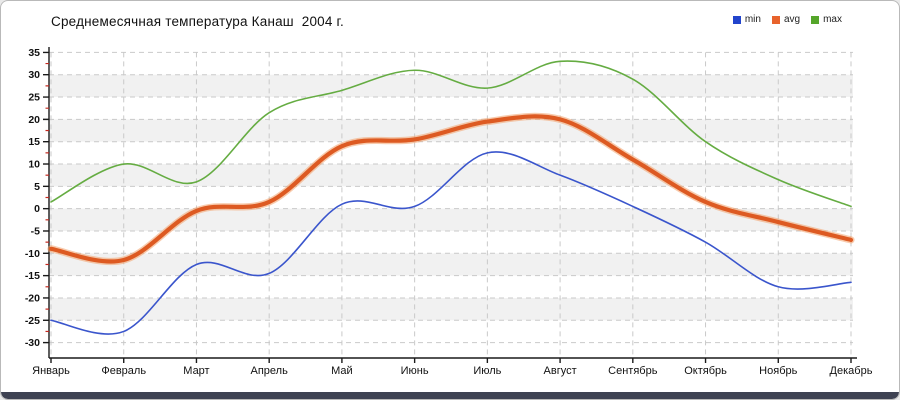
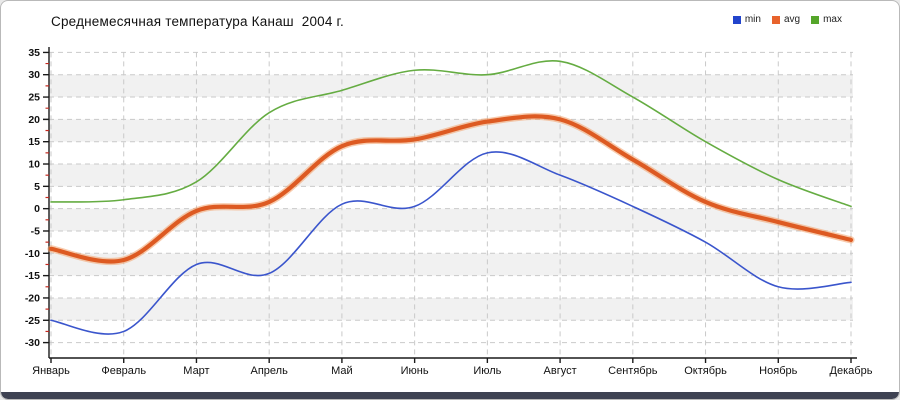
max/Февраль: 10 -> 2
max/Июль: 27 -> 30
max/Сентябрь: 29 -> 25
